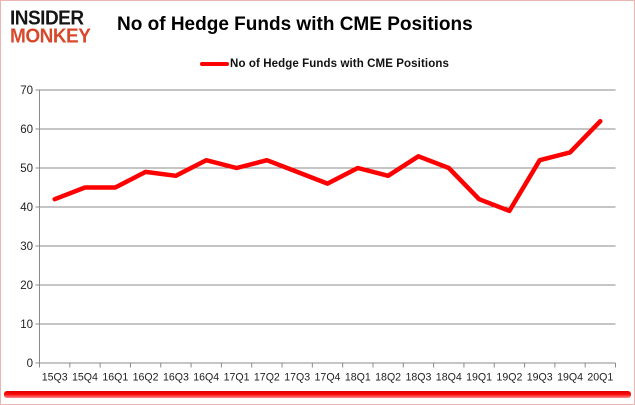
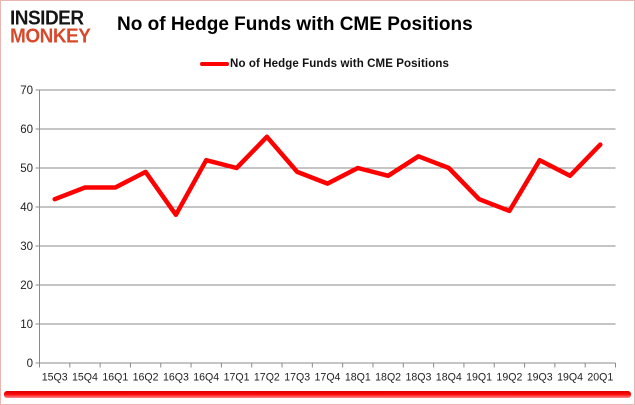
16Q3: 48 -> 38
17Q2: 52 -> 58
19Q4: 54 -> 48
20Q1: 62 -> 56
